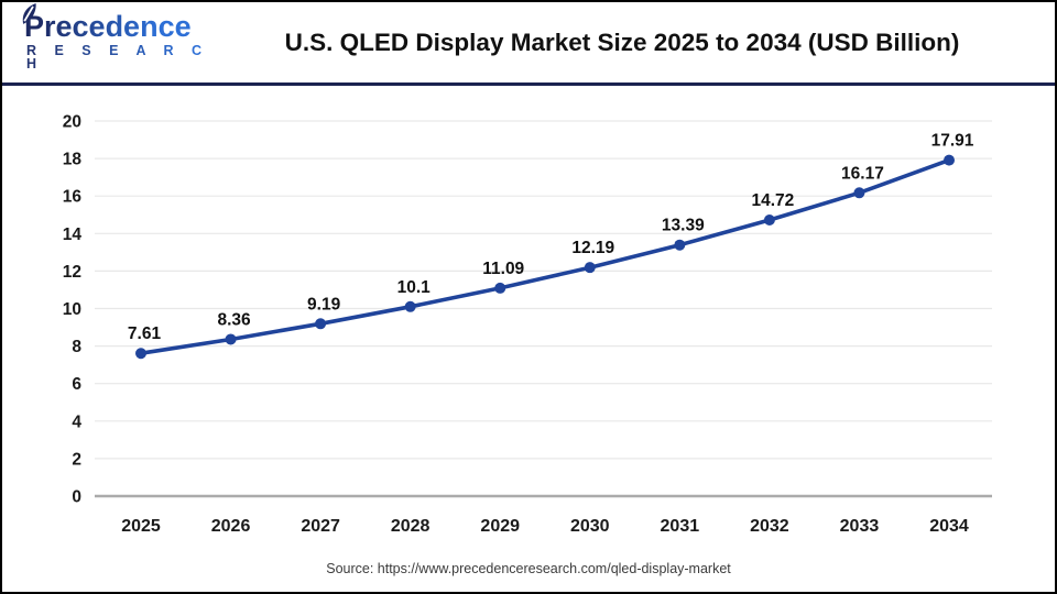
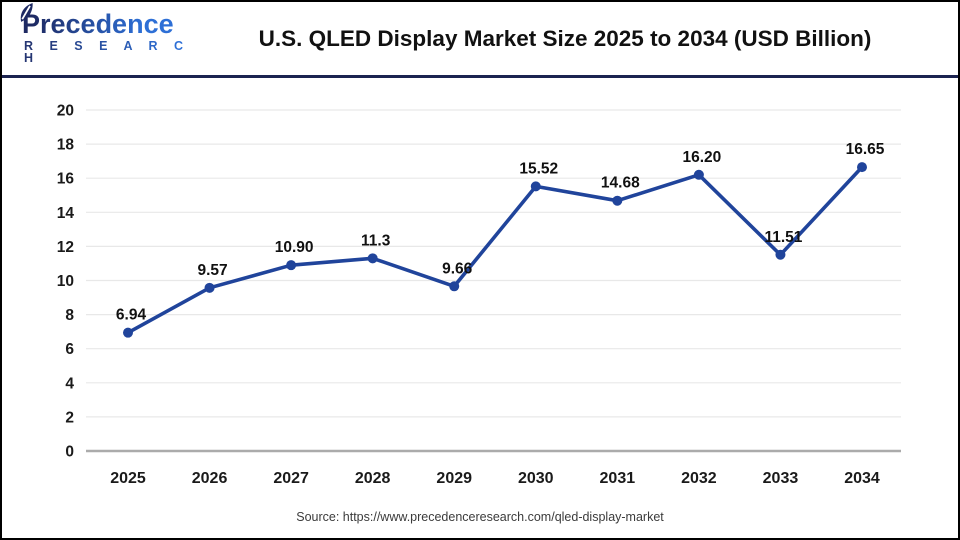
2025: 7.61 -> 6.94
2026: 8.36 -> 9.57
2027: 9.19 -> 10.90
2028: 10.1 -> 11.3
2029: 11.09 -> 9.66
2030: 12.19 -> 15.52
2031: 13.39 -> 14.68
2032: 14.72 -> 16.20
2033: 16.17 -> 11.51
2034: 17.91 -> 16.65
